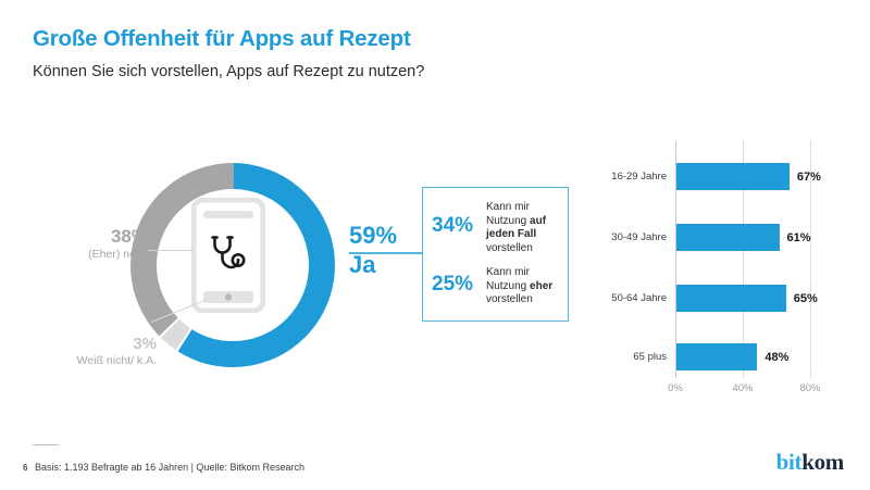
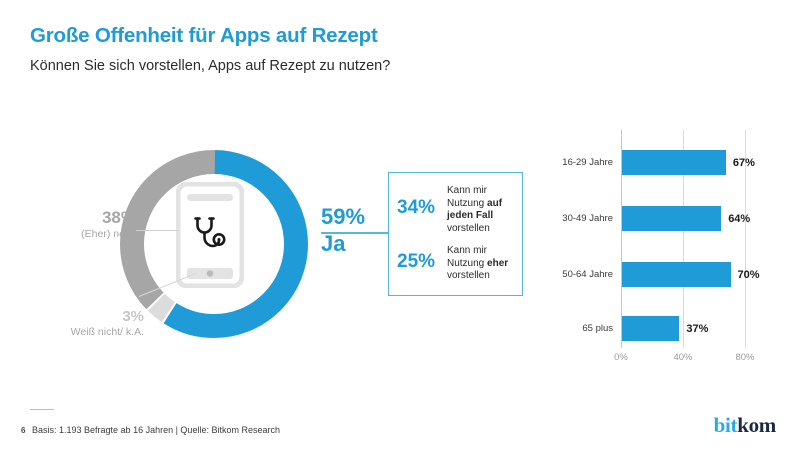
30-49 Jahre: 61% -> 64%
50-64 Jahre: 65% -> 70%
65 plus: 48% -> 37%
